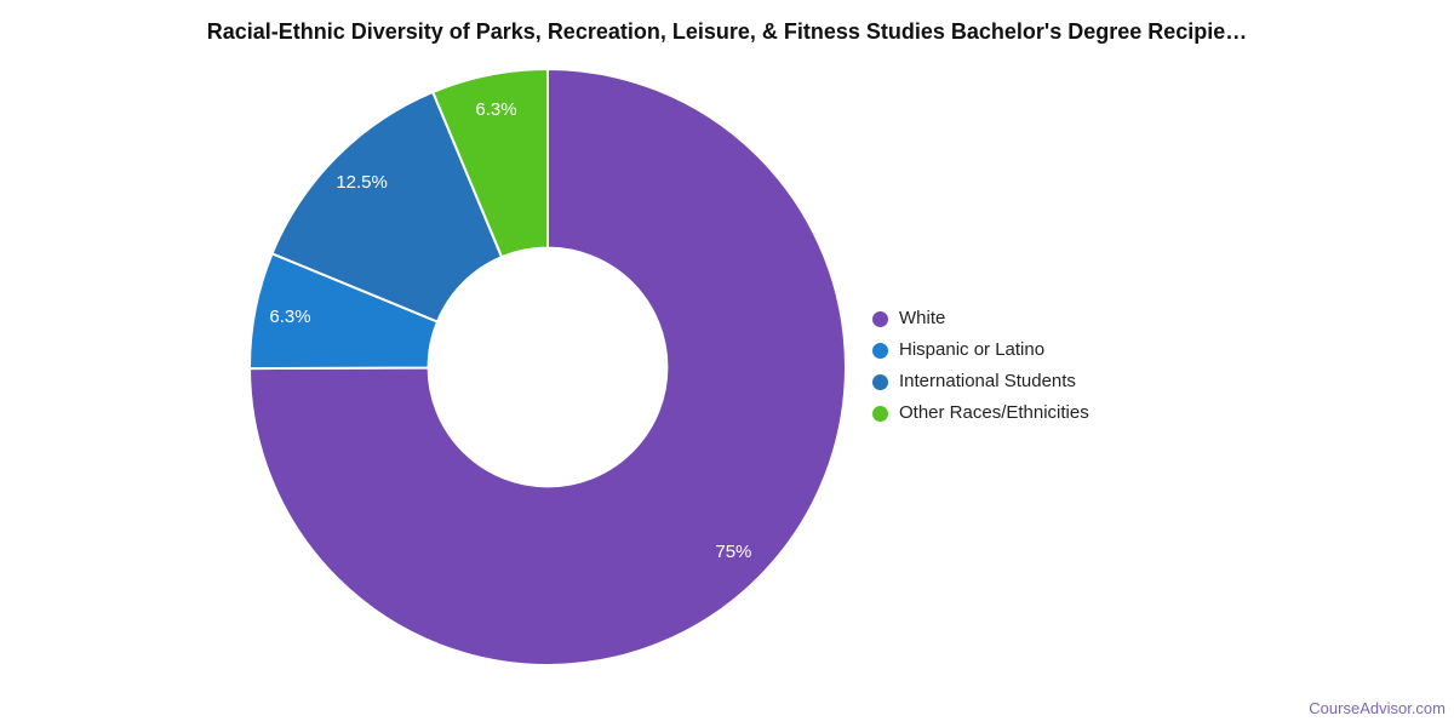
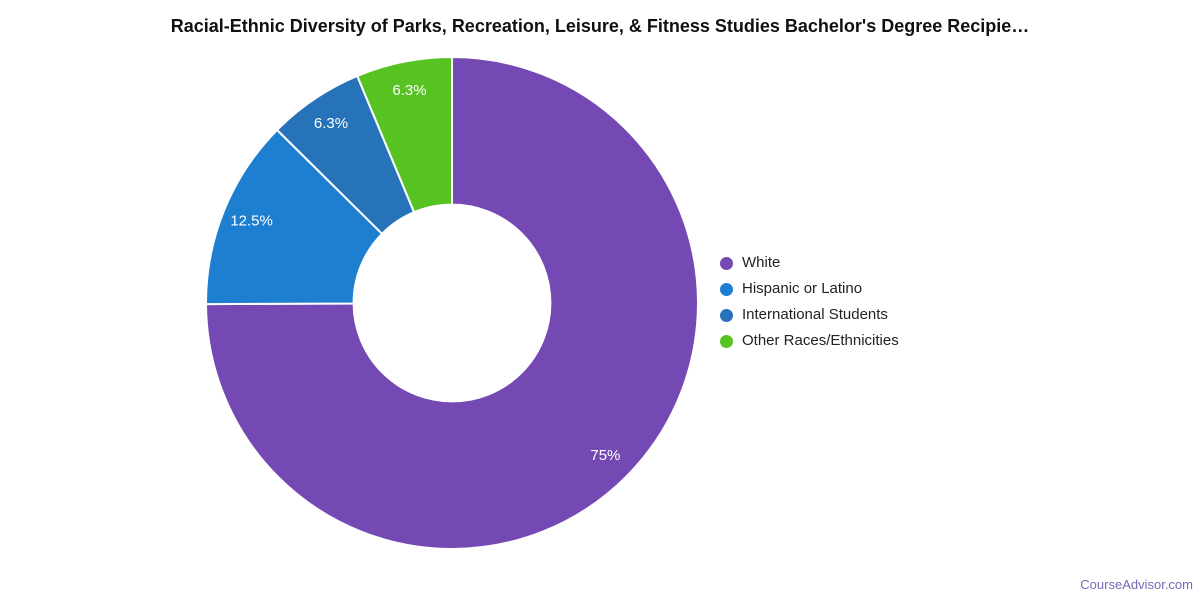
Hispanic or Latino: 6.3% -> 12.5%
International Students: 12.5% -> 6.3%
